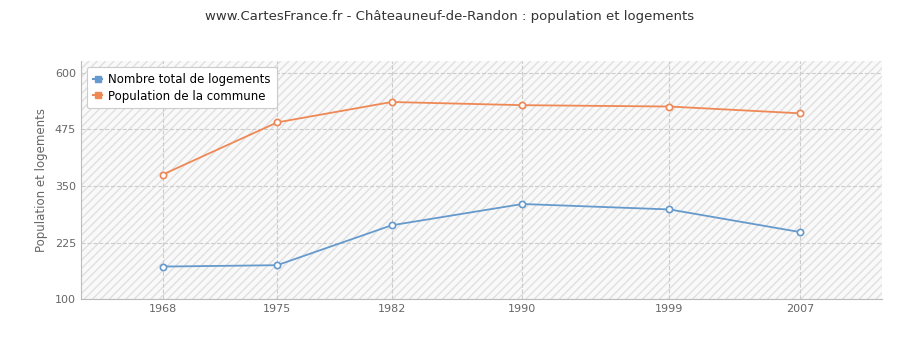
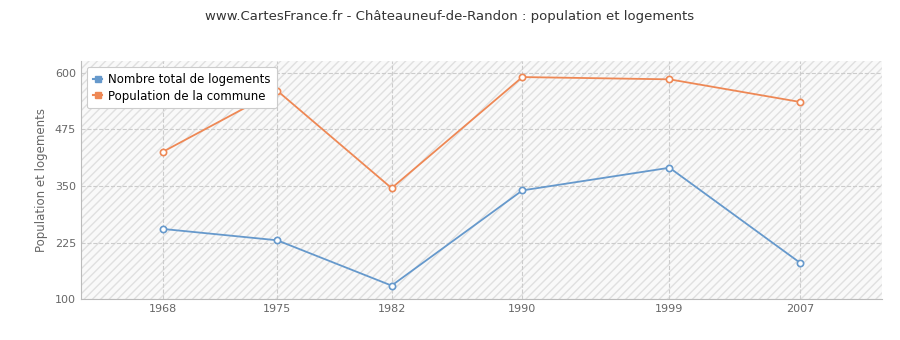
Nombre total de logements/1968: 172 -> 255
Population de la commune/1968: 375 -> 425
Nombre total de logements/1975: 175 -> 230
Population de la commune/1975: 490 -> 560
Nombre total de logements/1982: 263 -> 130
Population de la commune/1982: 535 -> 345
Nombre total de logements/1990: 310 -> 340
Population de la commune/1990: 528 -> 590
Nombre total de logements/1999: 298 -> 390
Population de la commune/1999: 525 -> 585
Nombre total de logements/2007: 248 -> 180
Population de la commune/2007: 510 -> 535
